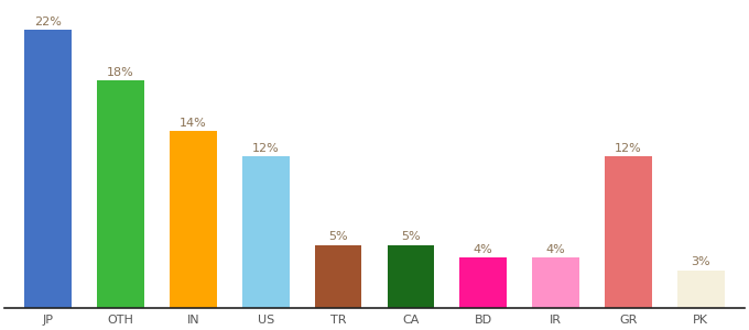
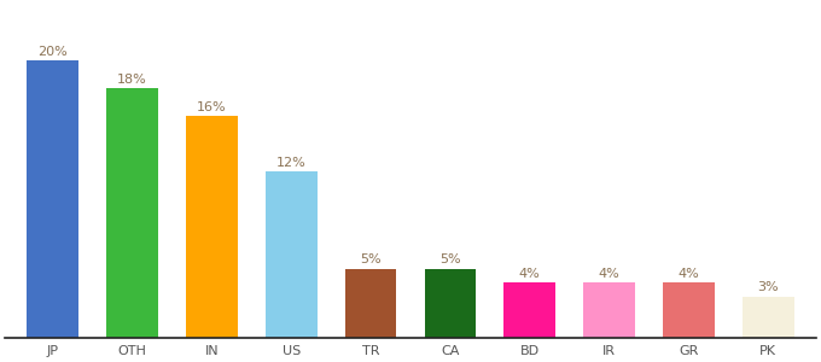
JP: 22% -> 20%
IN: 14% -> 16%
GR: 12% -> 4%
